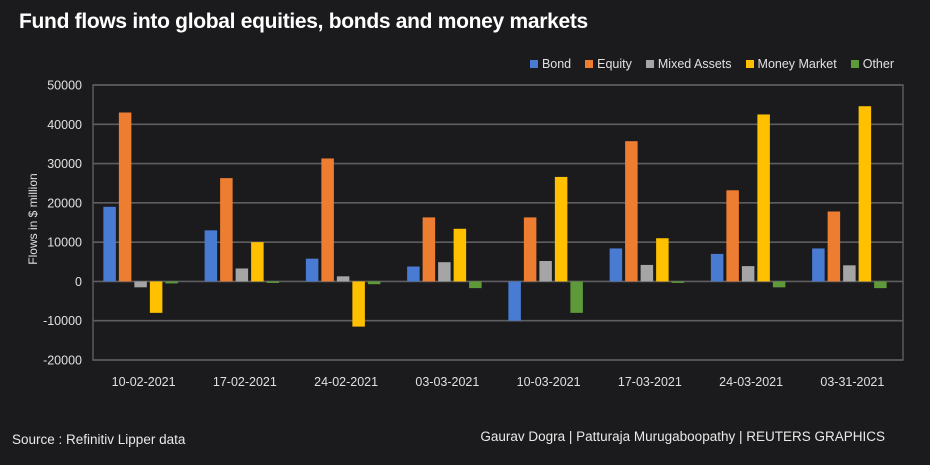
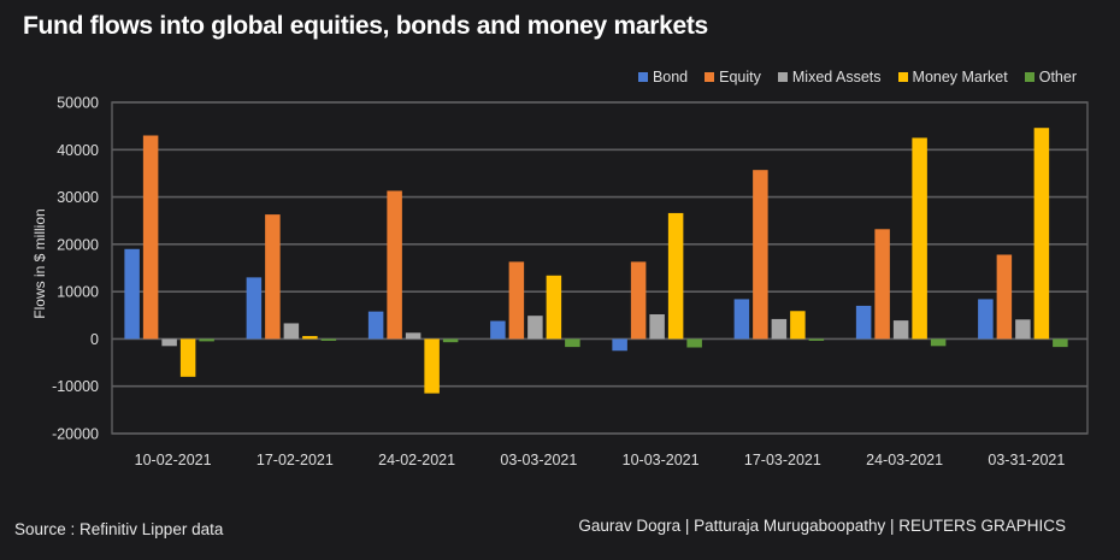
Money Market/17-02-2021: 10000 -> 1000
Bond/10-03-2021: -10000 -> -2000
Other/10-03-2021: -8000 -> -2000
Money Market/17-03-2021: 11000 -> 6000
